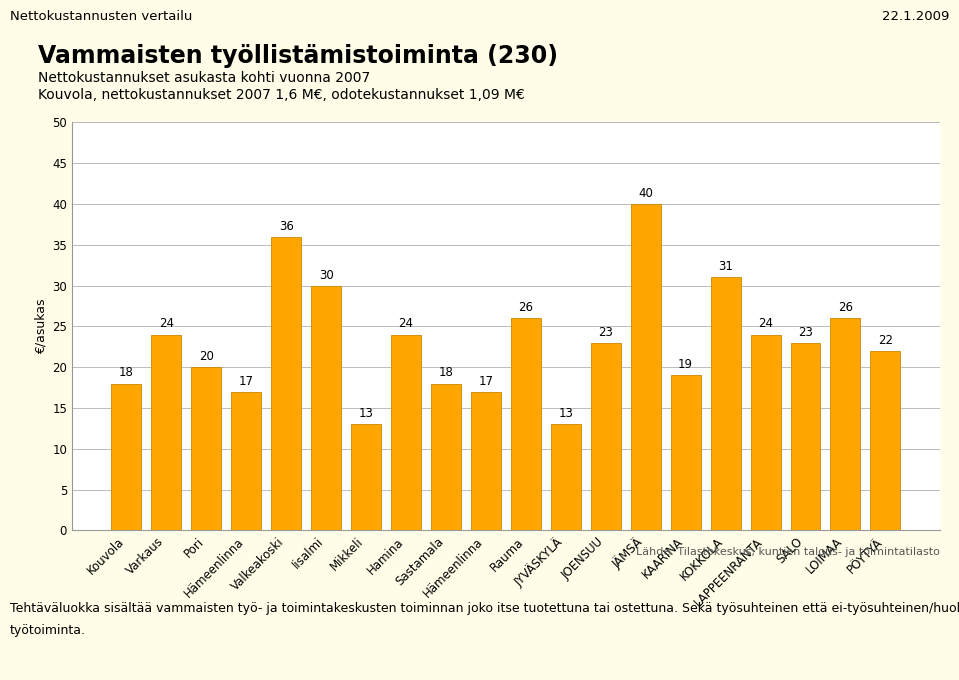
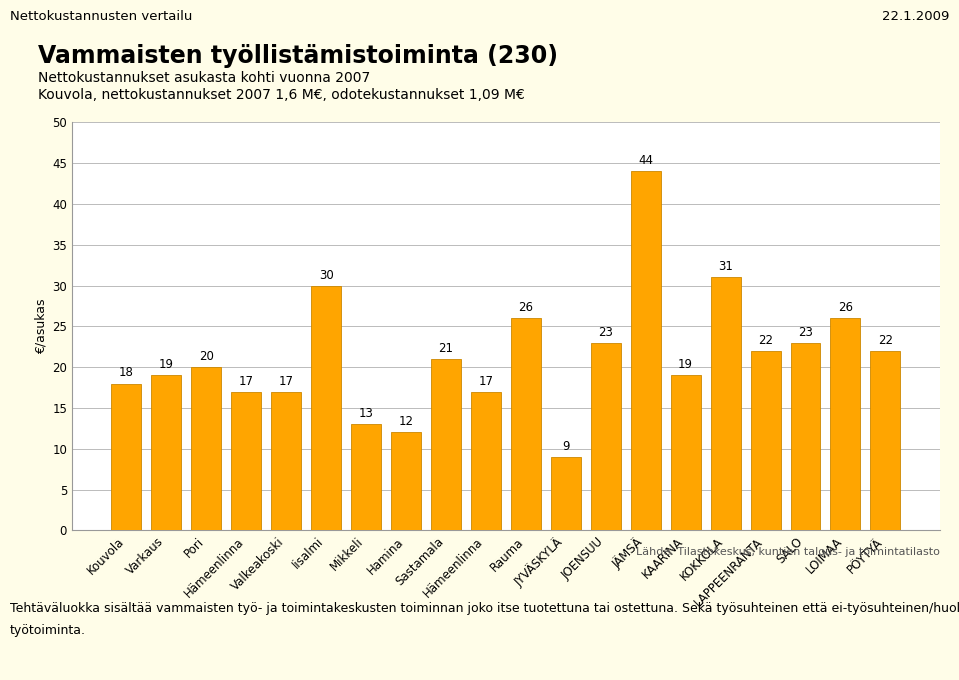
Varkaus: 24 -> 19
Valkeakoski: 36 -> 17
Hamina: 24 -> 12
Sastamala: 18 -> 21
JYVÄSKYLÄ: 13 -> 9
JÄMSÄ: 40 -> 44
LAPPEENRANTA: 24 -> 22
